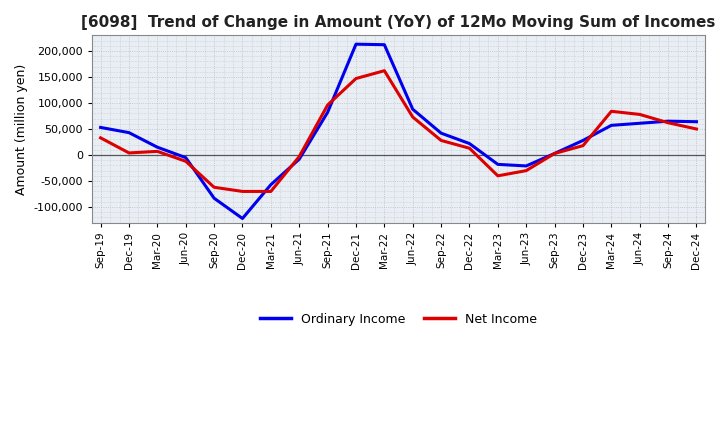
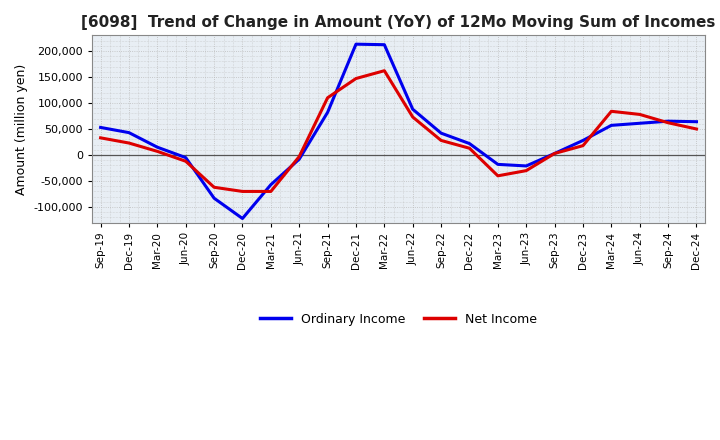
Net Income/Dec-19: 4,000 -> 23,000
Net Income/Sep-21: 96,000 -> 110,000
